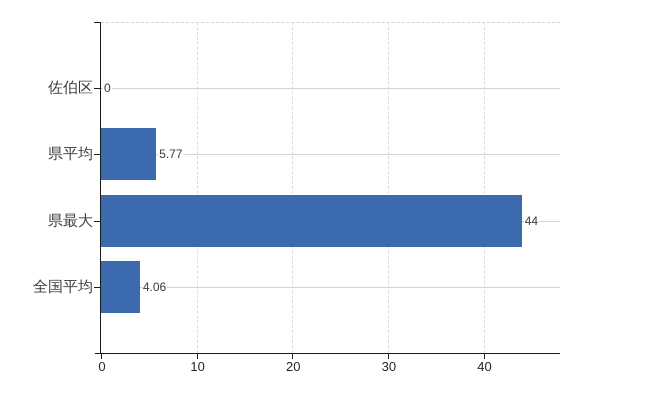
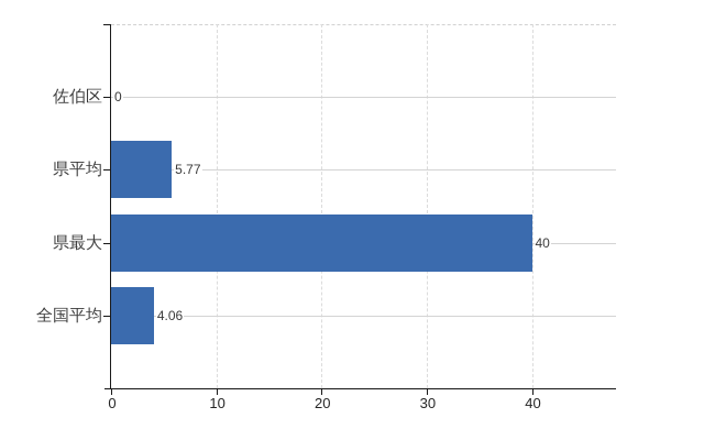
県最大: 44 -> 40
